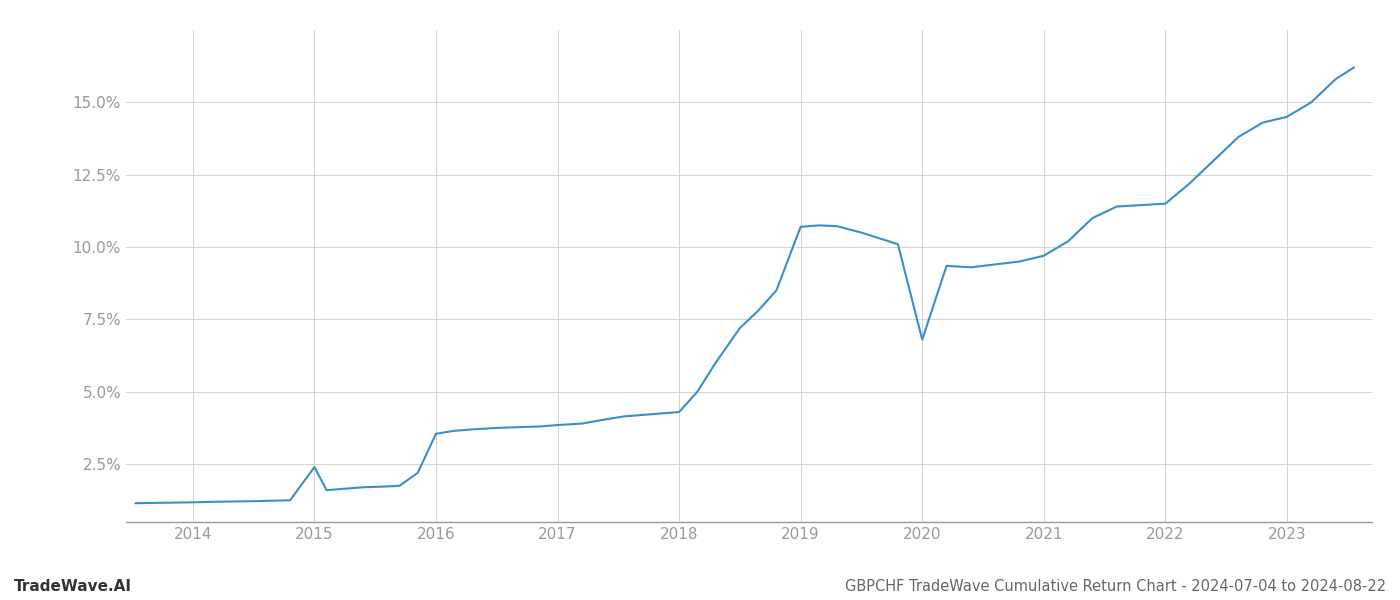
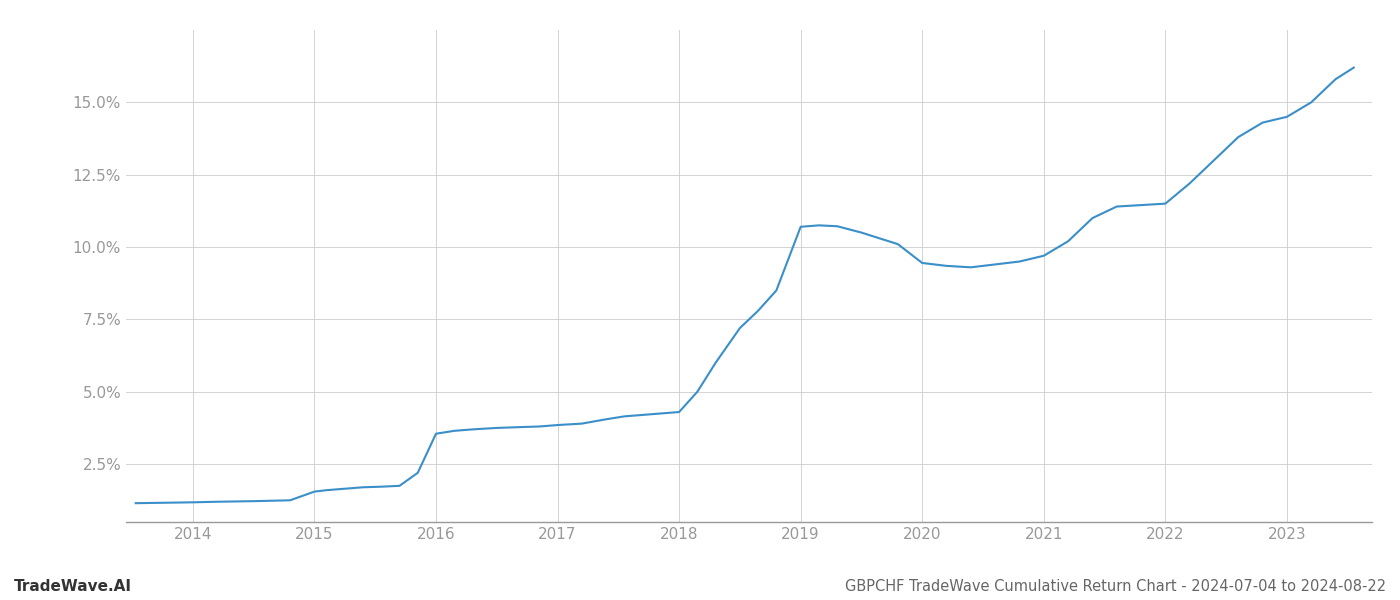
2015: 2.40% -> 1.55%
2020: 6.80% -> 9.45%
